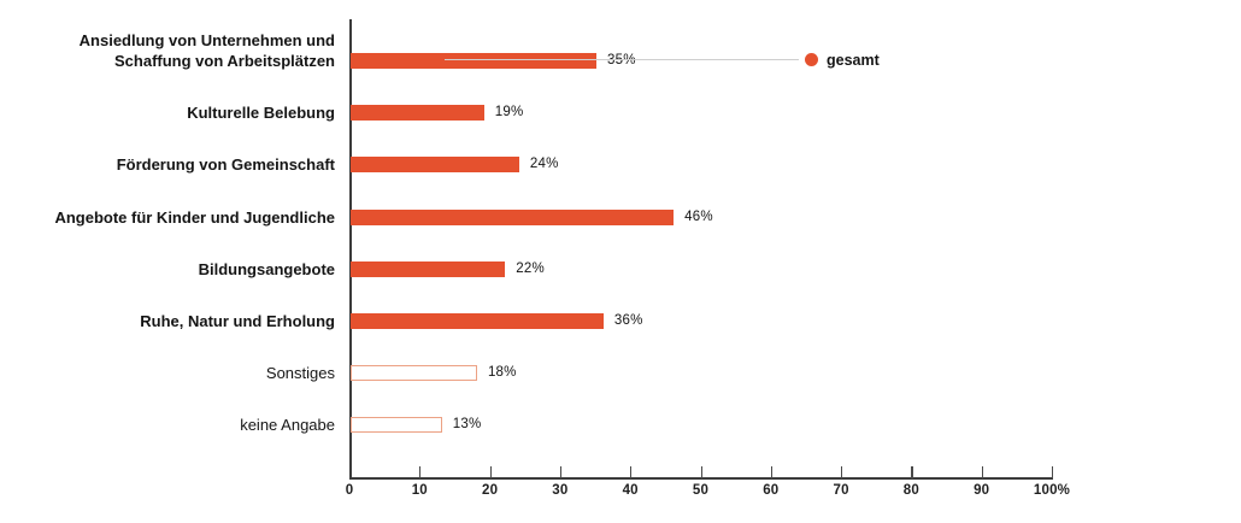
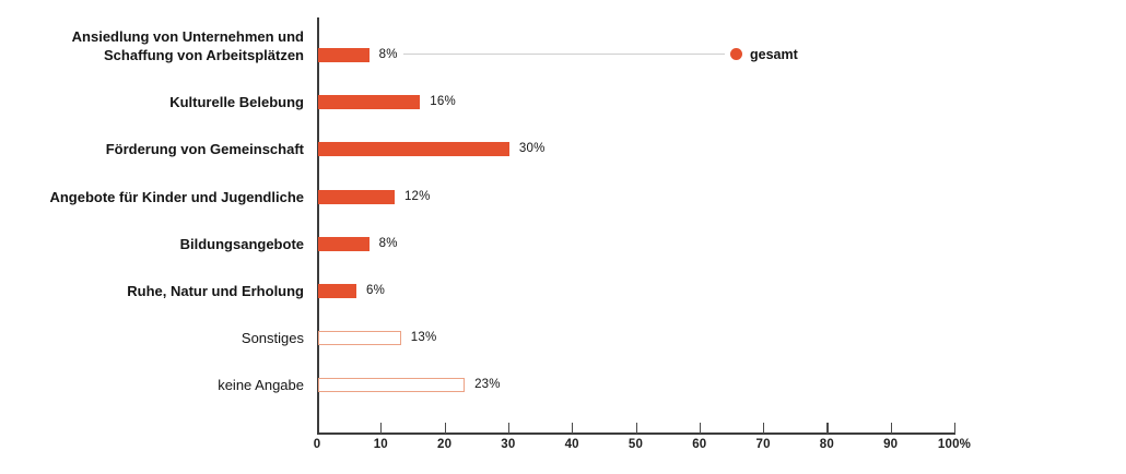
Ansiedlung von Unternehmen und Schaffung von Arbeitsplätzen: 35% -> 8%
Kulturelle Belebung: 19% -> 16%
Förderung von Gemeinschaft: 24% -> 30%
Angebote für Kinder und Jugendliche: 46% -> 12%
Bildungsangebote: 22% -> 8%
Ruhe, Natur und Erholung: 36% -> 6%
Sonstiges: 18% -> 13%
keine Angabe: 13% -> 23%
